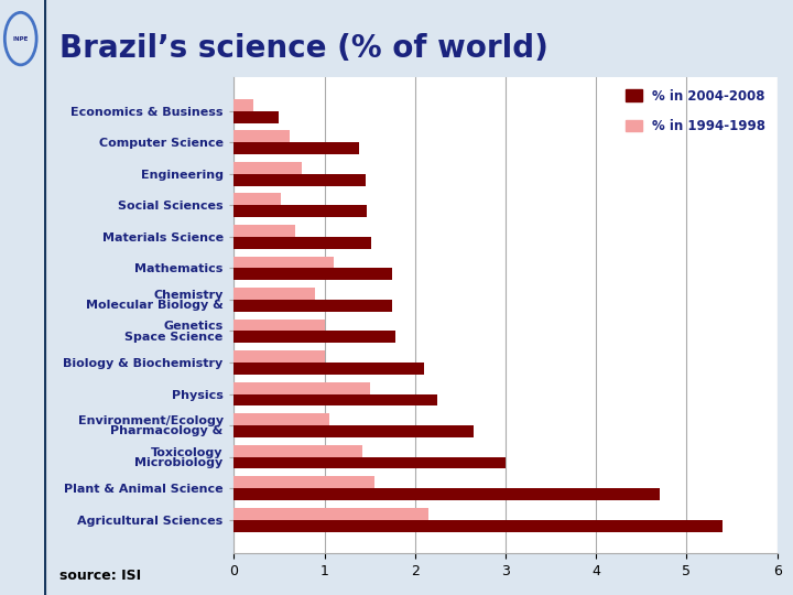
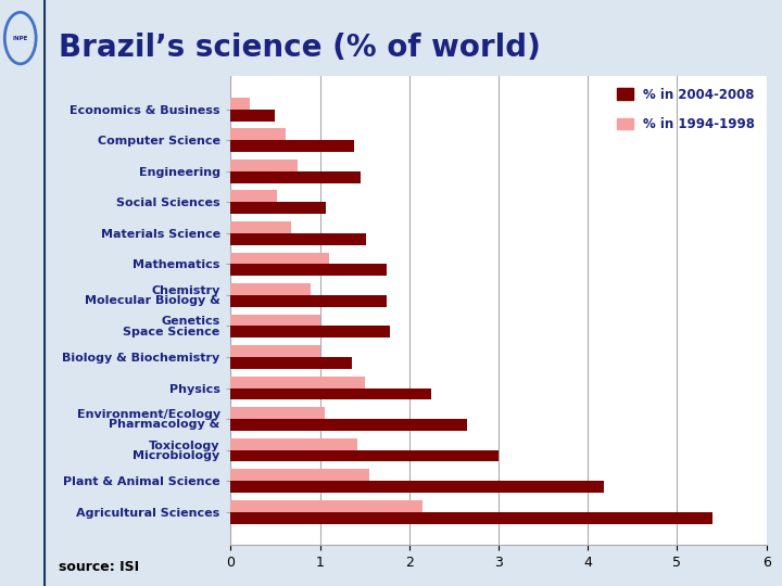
% in 2004-2008/Social Sciences: 1.47 -> 1.06
% in 2004-2008/Biology & Biochemistry: 2.10 -> 1.36
% in 2004-2008/Plant & Animal Science: 4.70 -> 4.18
